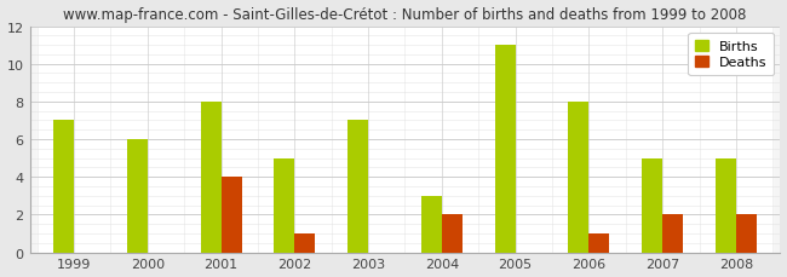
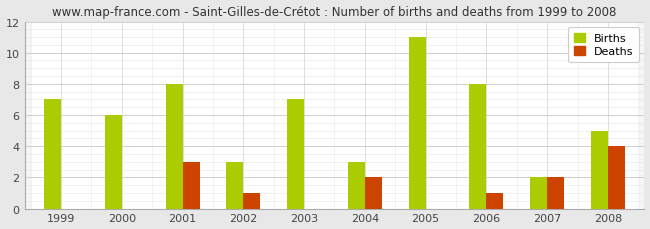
Deaths/2001: 4 -> 3
Births/2002: 5 -> 3
Births/2007: 5 -> 2
Deaths/2008: 2 -> 4
